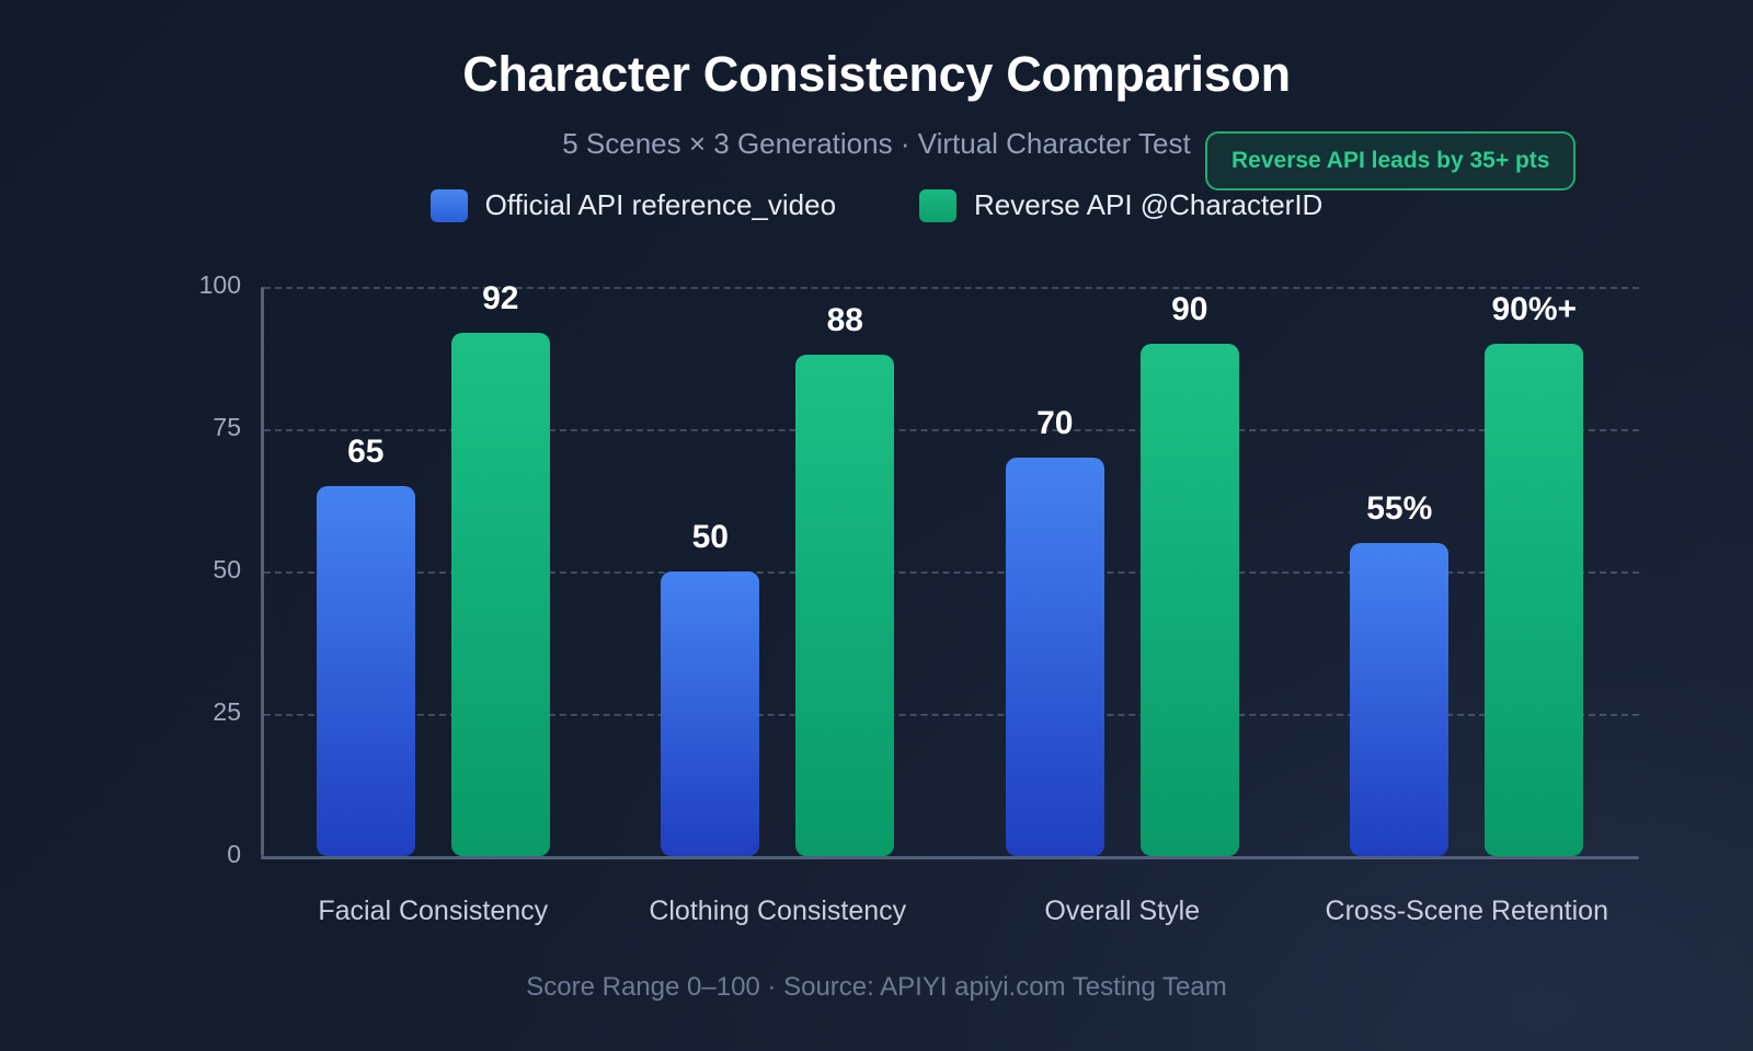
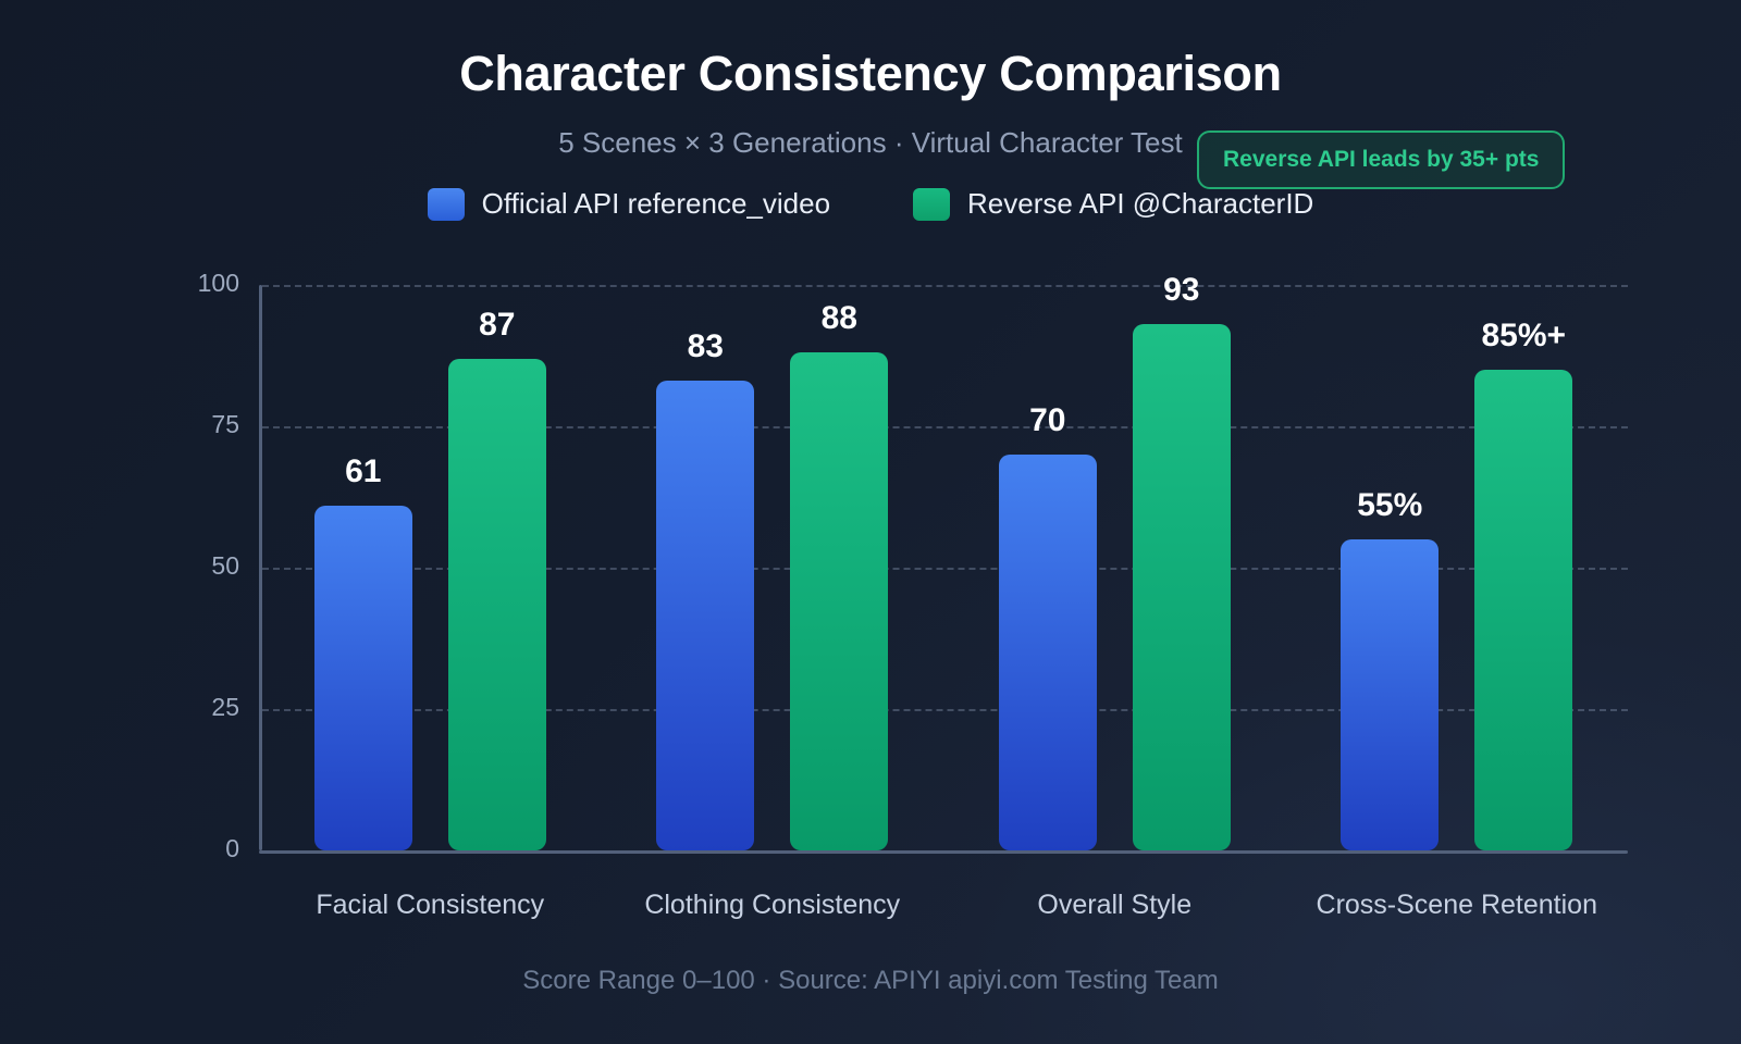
Official API reference_video/Facial Consistency: 65 -> 61
Reverse API @CharacterID/Facial Consistency: 92 -> 87
Official API reference_video/Clothing Consistency: 50 -> 83
Reverse API @CharacterID/Overall Style: 90 -> 93
Reverse API @CharacterID/Cross-Scene Retention: 90 -> 85
